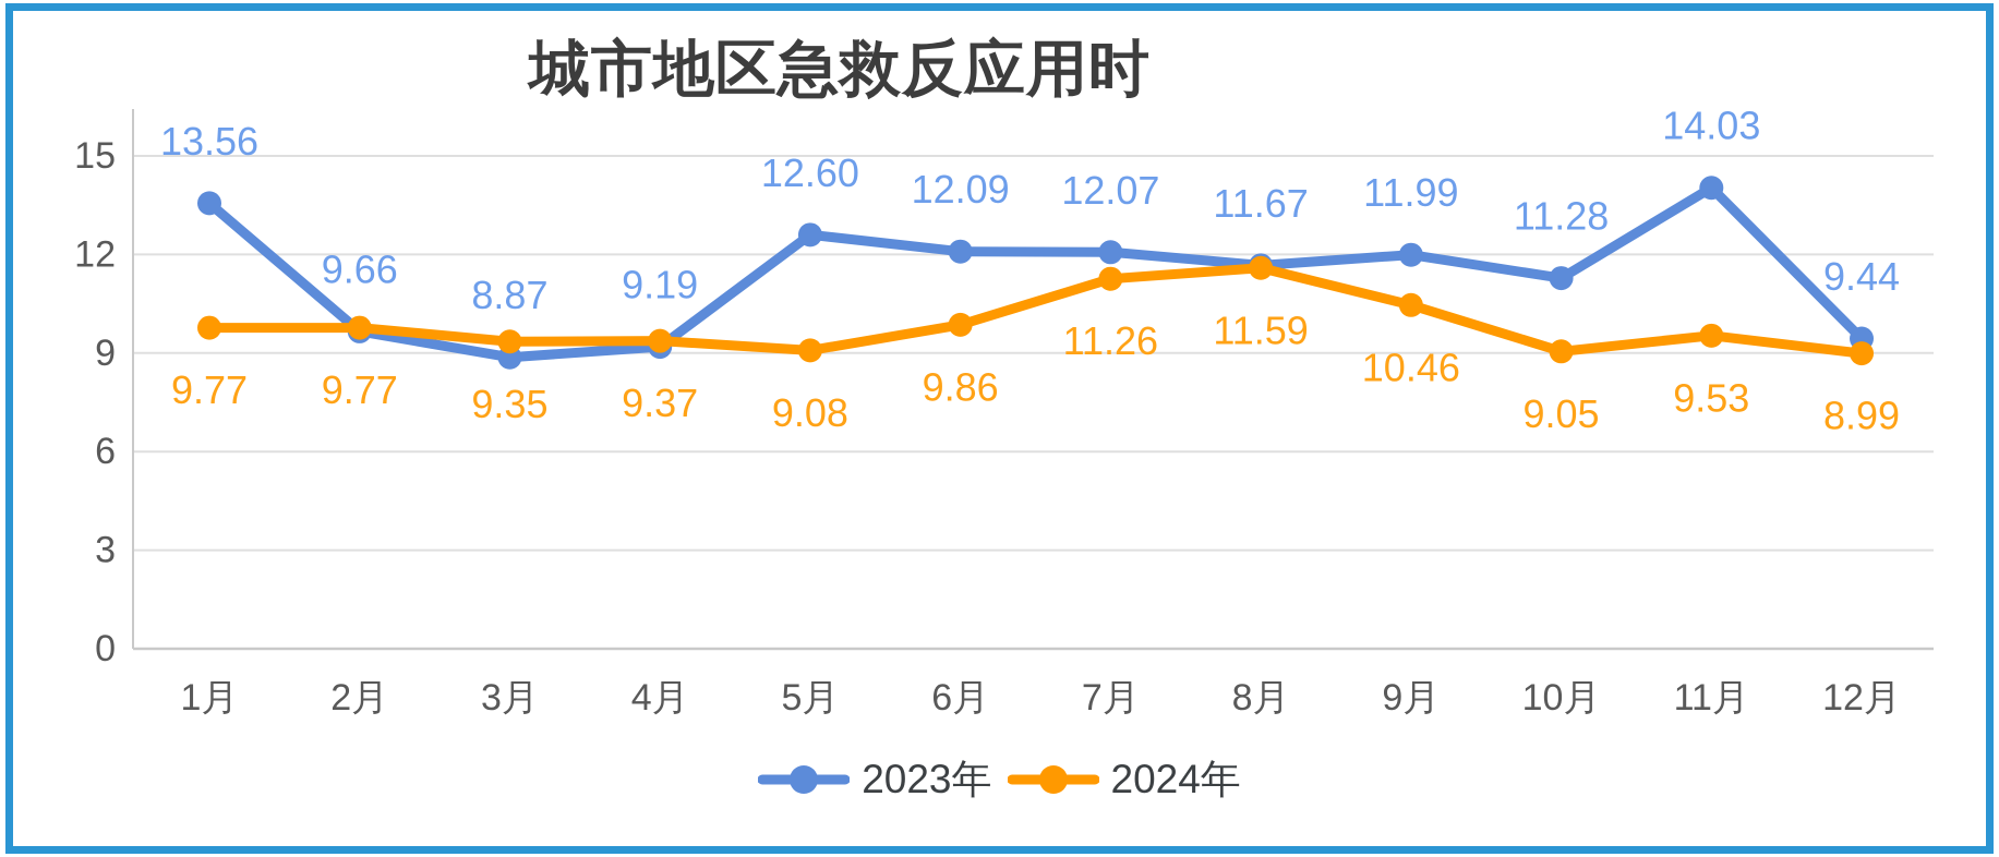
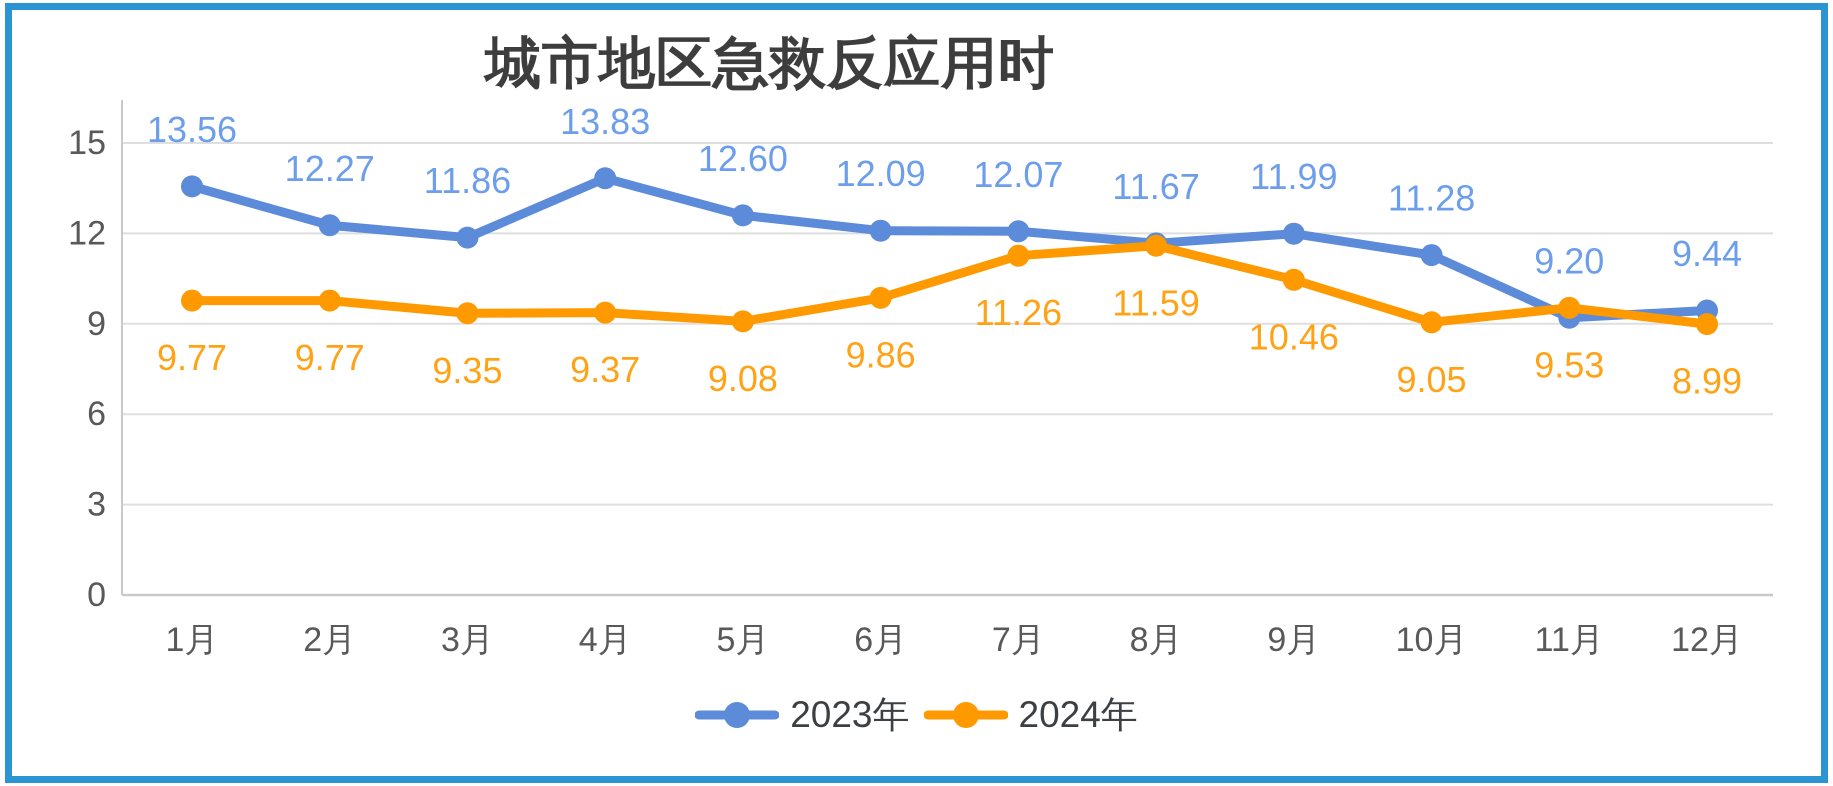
2023年/2月: 9.66 -> 12.27
2023年/3月: 8.87 -> 11.86
2023年/4月: 9.19 -> 13.83
2023年/11月: 14.03 -> 9.20
